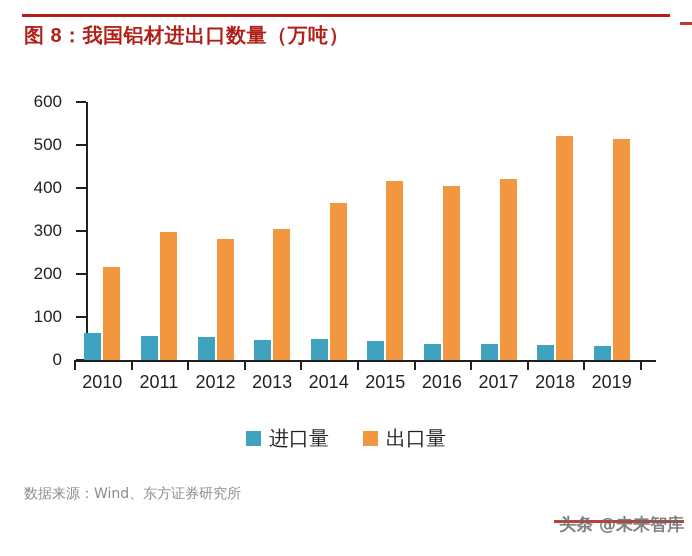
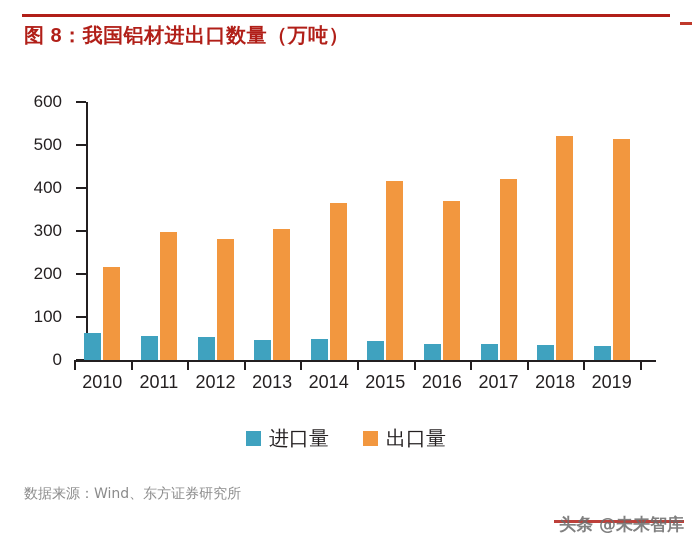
出口量/2016: 400 -> 370
